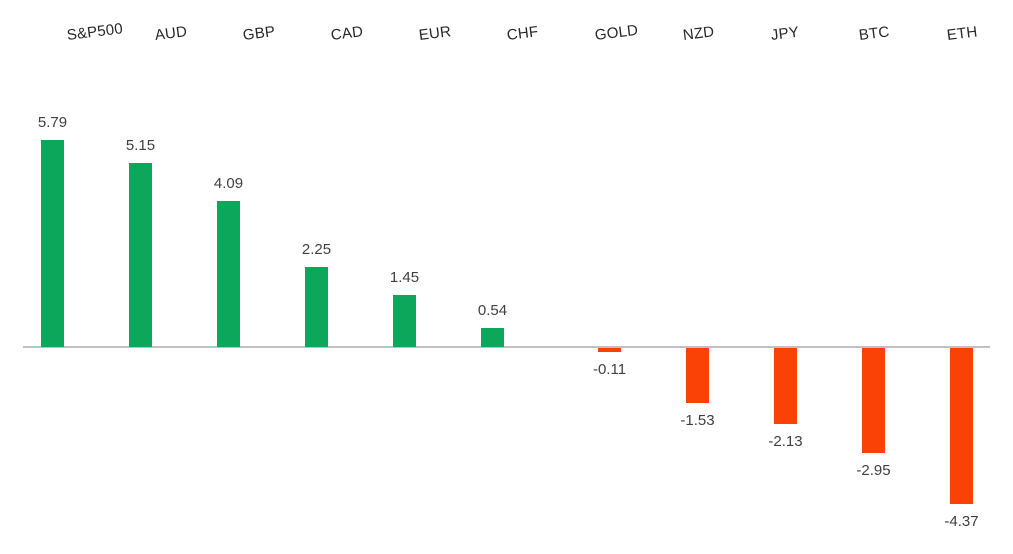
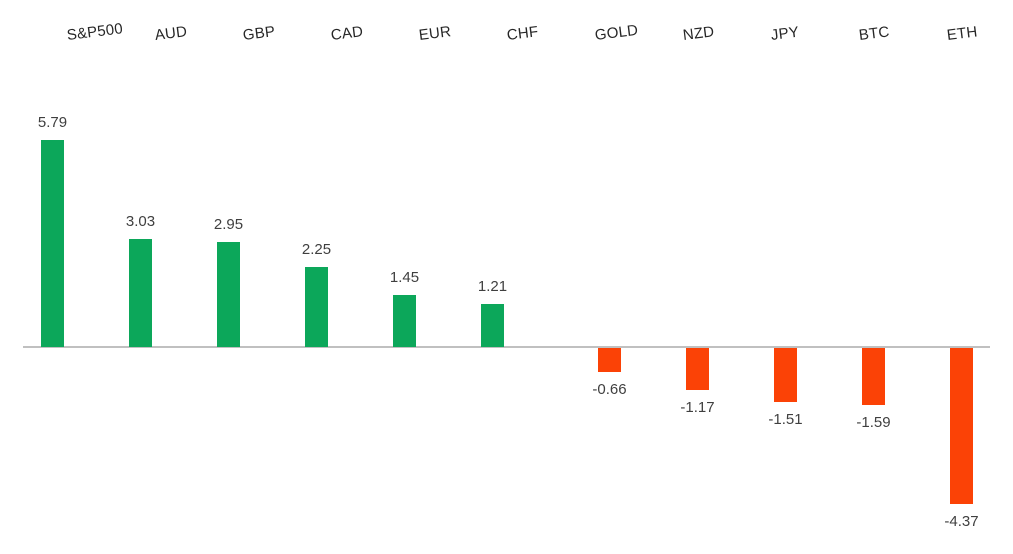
AUD: 5.15 -> 3.03
GBP: 4.09 -> 2.95
CHF: 0.54 -> 1.21
GOLD: -0.11 -> -0.66
NZD: -1.53 -> -1.17
JPY: -2.13 -> -1.51
BTC: -2.95 -> -1.59
